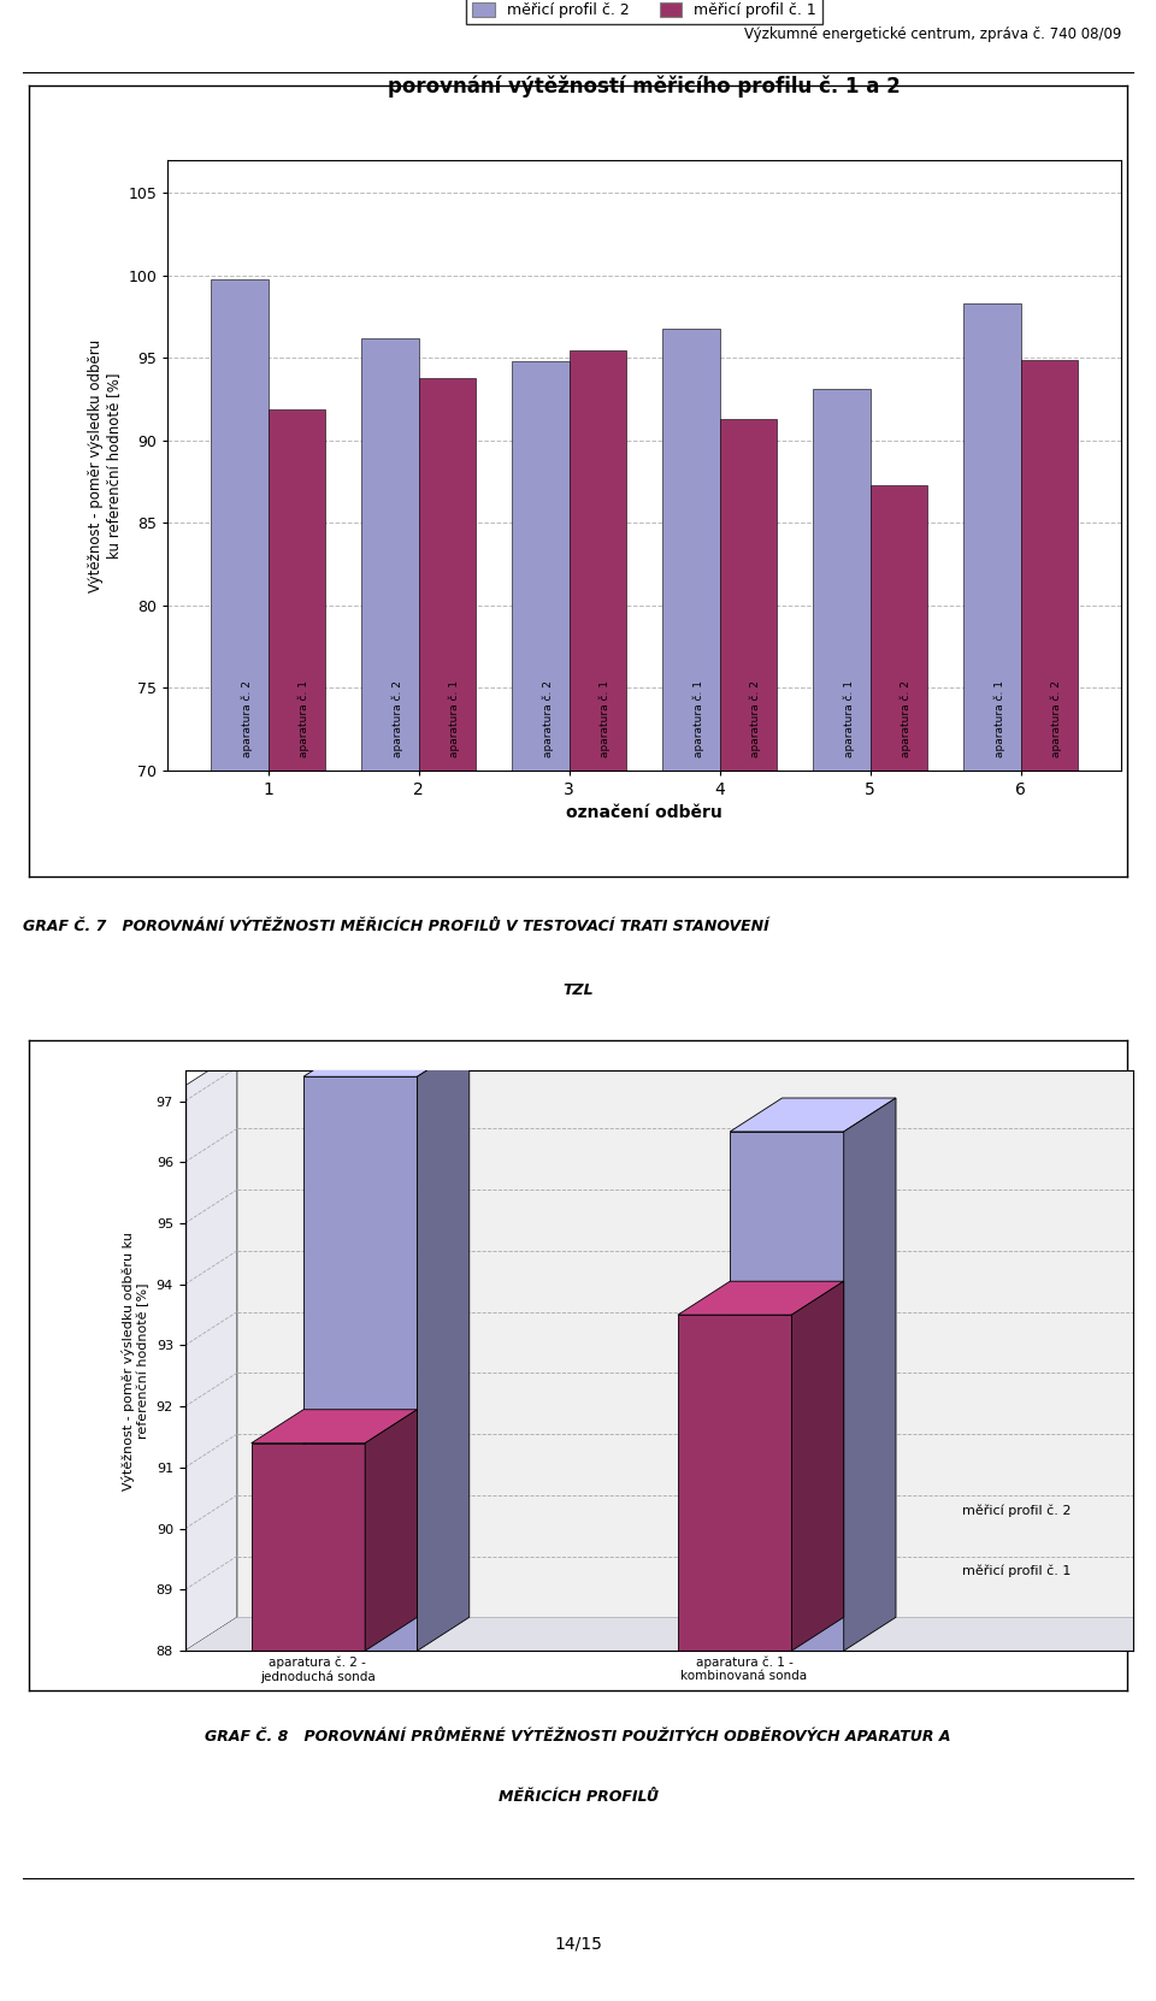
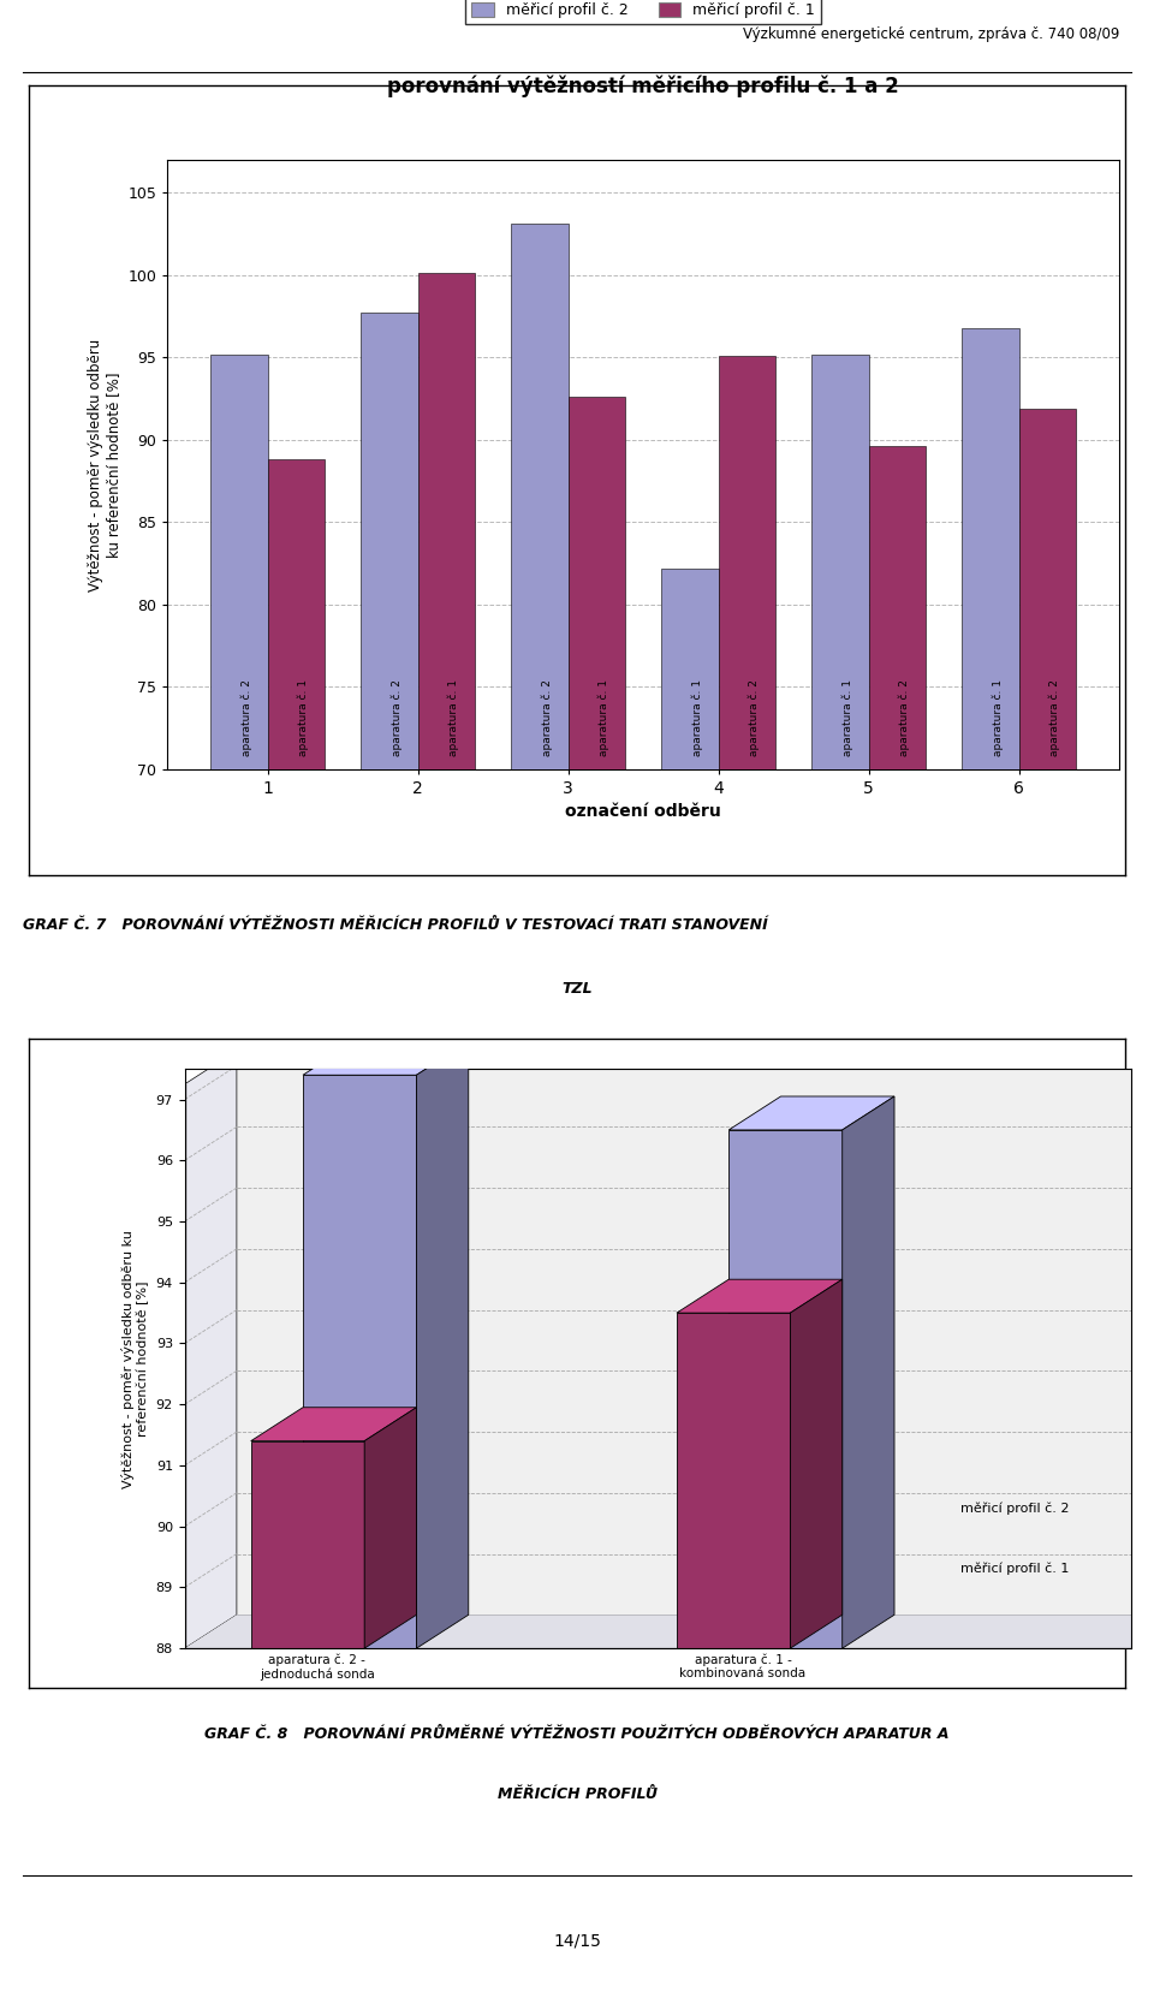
měřicí profil č. 2/1: 99.8 -> 95.2
měřicí profil č. 1/1: 91.9 -> 88.8
měřicí profil č. 2/2: 96.2 -> 97.7
měřicí profil č. 1/2: 93.8 -> 100.1
měřicí profil č. 2/3: 94.8 -> 103.1
měřicí profil č. 1/3: 95.5 -> 92.6
měřicí profil č. 2/4: 96.8 -> 82.2
měřicí profil č. 1/4: 91.3 -> 95.1
měřicí profil č. 2/5: 93.1 -> 95.2
měřicí profil č. 1/5: 87.3 -> 89.6
měřicí profil č. 2/6: 98.3 -> 96.8
měřicí profil č. 1/6: 94.9 -> 91.9
